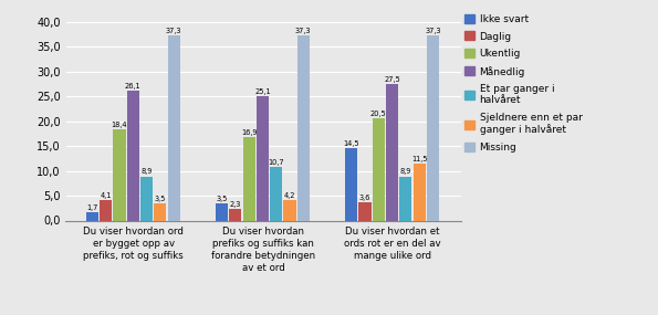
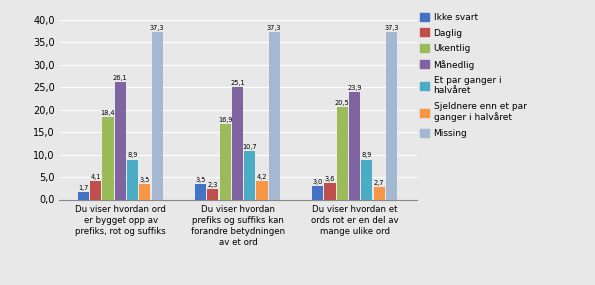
Ikke svart/Du viser hvordan et ords rot er en del av mange ulike ord: 14,5 -> 3,0
Månedlig/Du viser hvordan et ords rot er en del av mange ulike ord: 27,5 -> 23,9
Sjeldnere enn et par ganger i halvåret/Du viser hvordan et ords rot er en del av mange ulike ord: 11,5 -> 2,7
